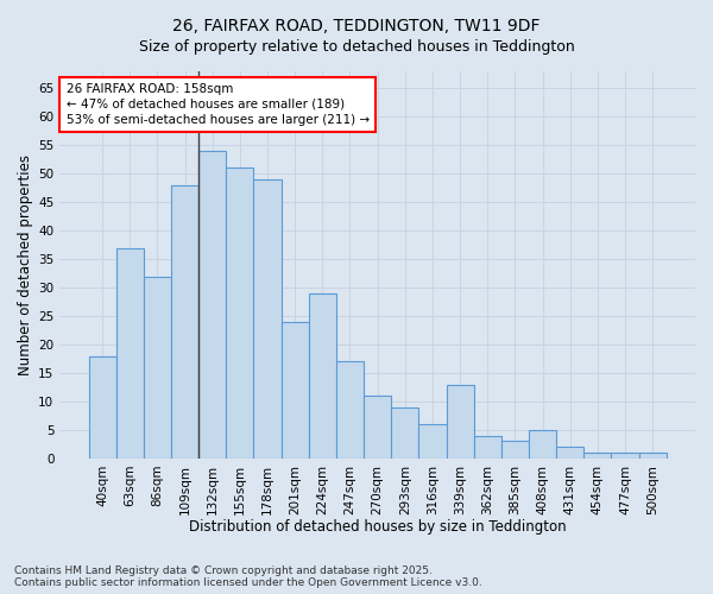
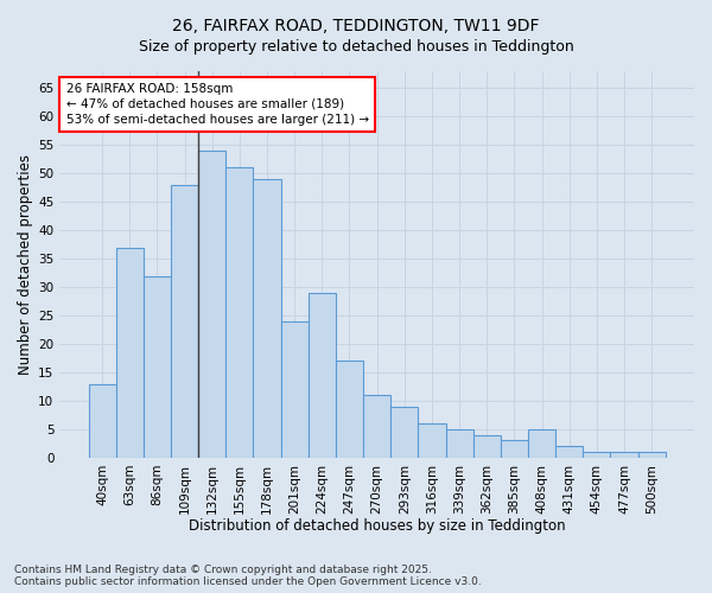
40sqm: 18 -> 13
339sqm: 13 -> 5
